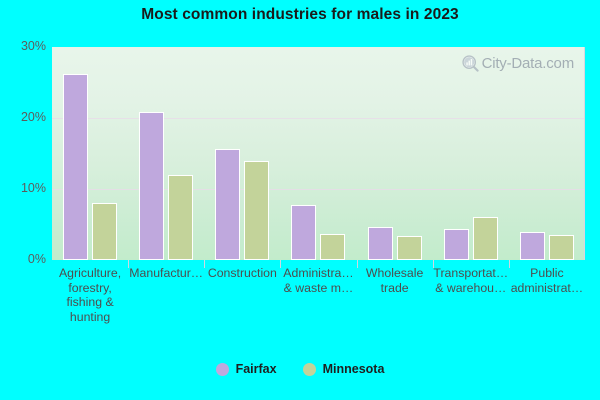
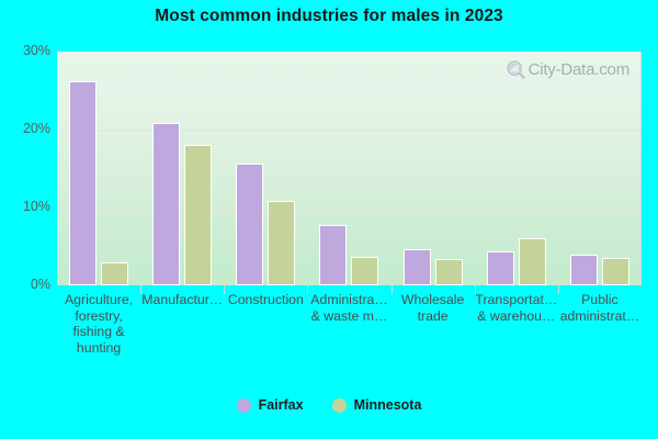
Minnesota/Agriculture, forestry, fishing & hunting: 8% -> 3%
Minnesota/Manufactur…: 12% -> 18%
Minnesota/Construction: 14% -> 11%
